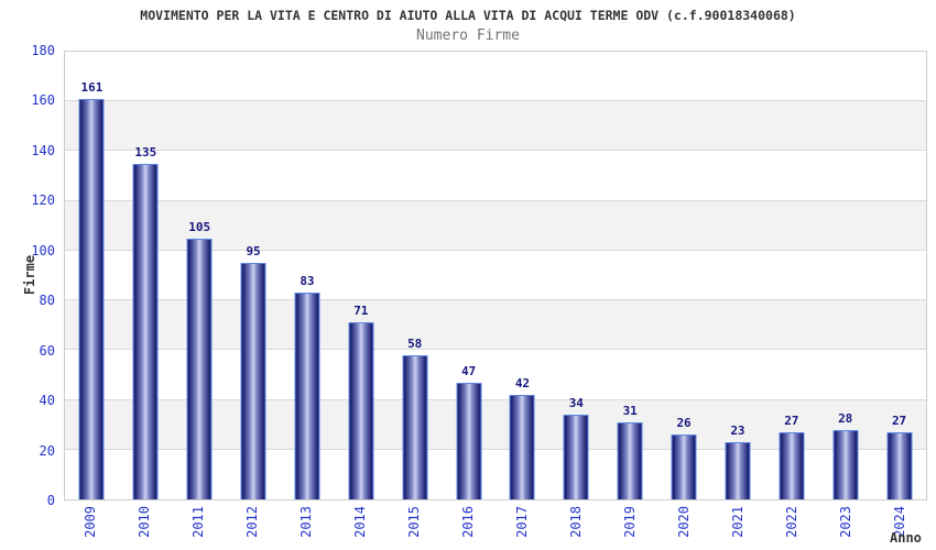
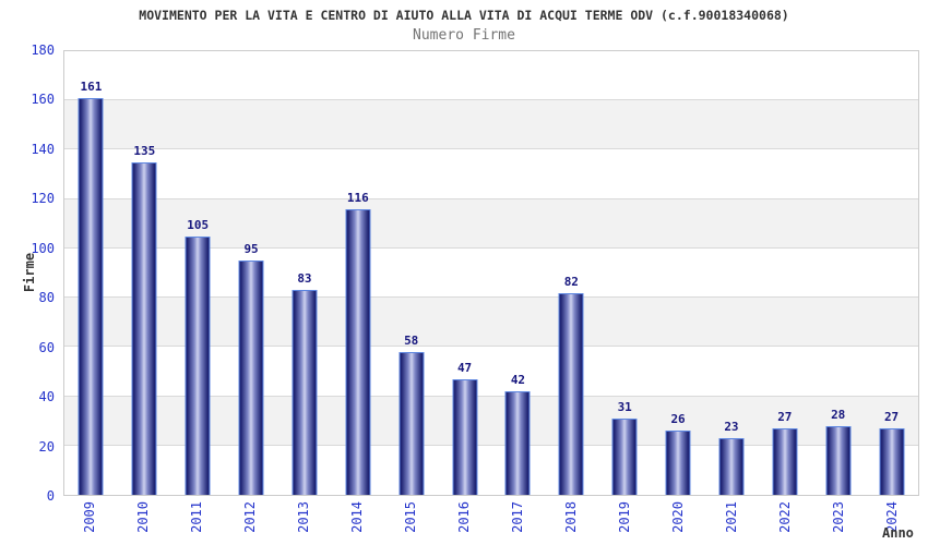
2014: 71 -> 116
2018: 34 -> 82
